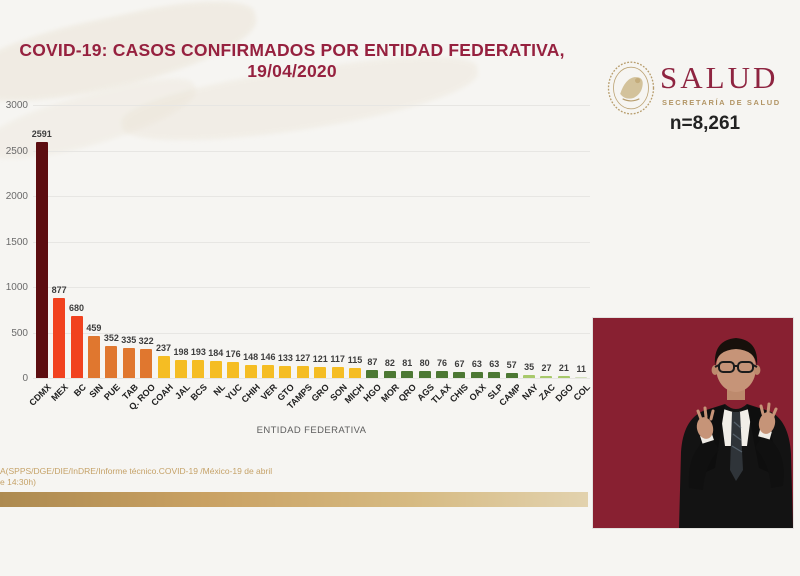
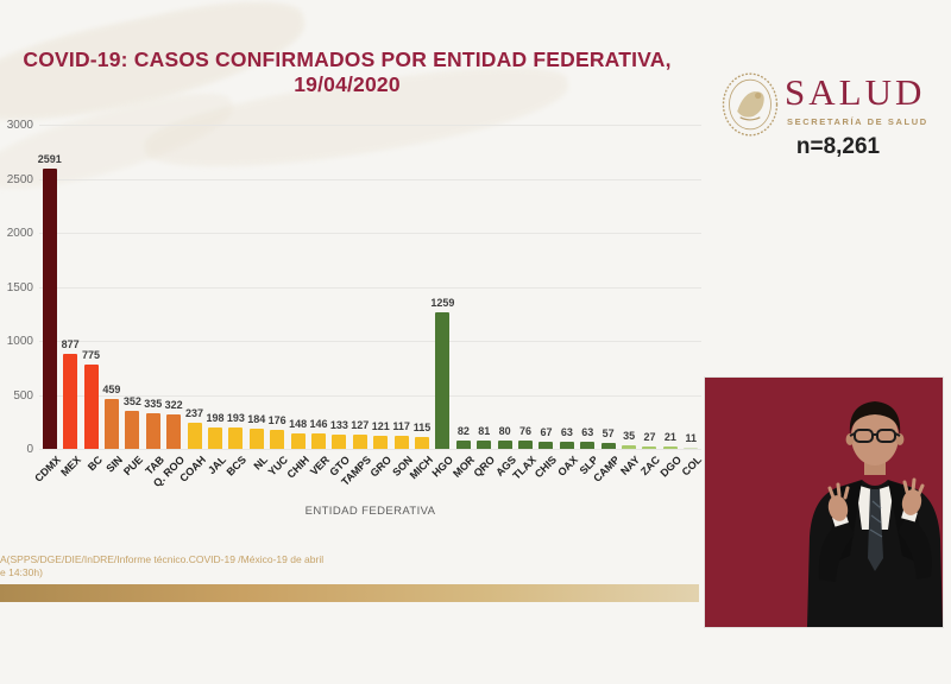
BC: 680 -> 775
HGO: 87 -> 1259
